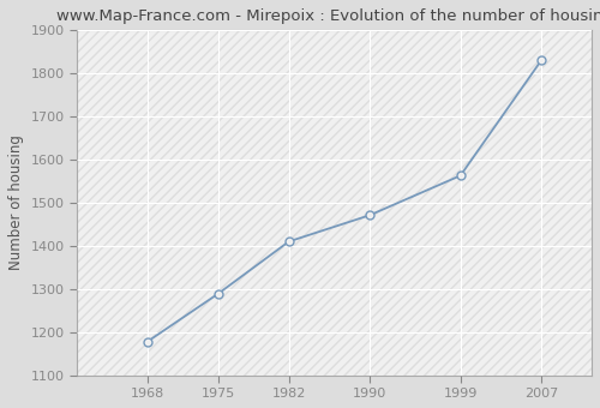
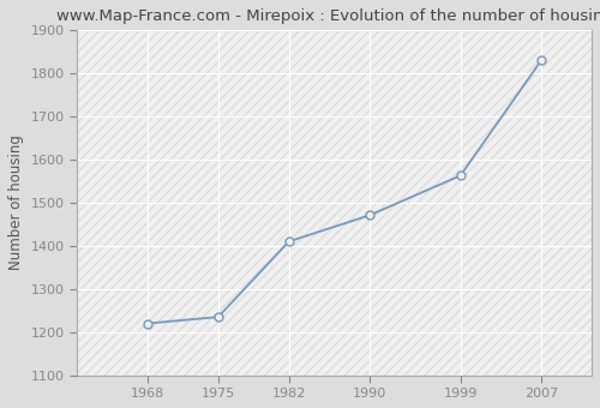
1968: 1178 -> 1220
1975: 1289 -> 1235
